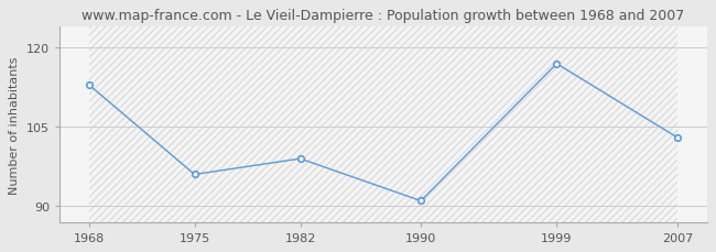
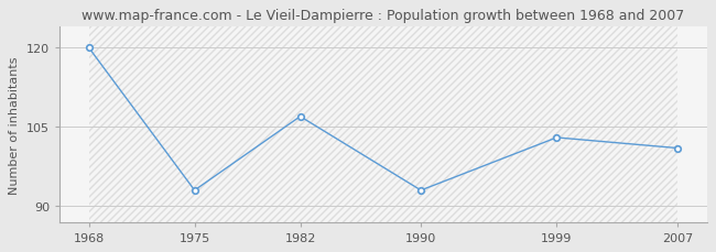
1968: 113 -> 120
1975: 96 -> 93
1982: 99 -> 107
1990: 91 -> 93
1999: 117 -> 103
2007: 103 -> 101
